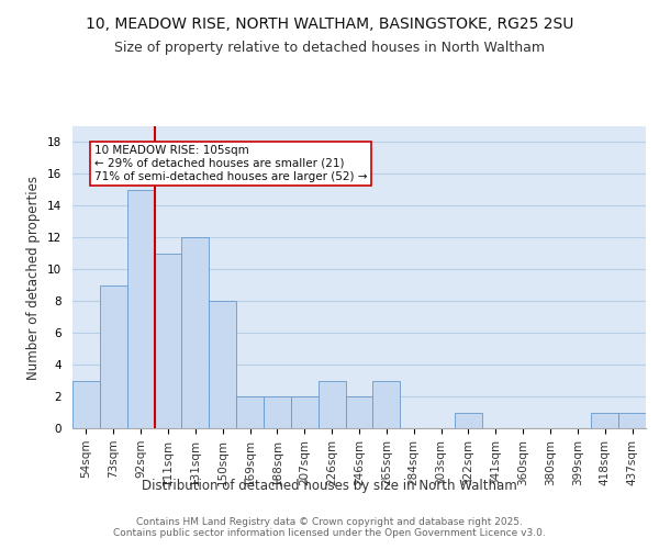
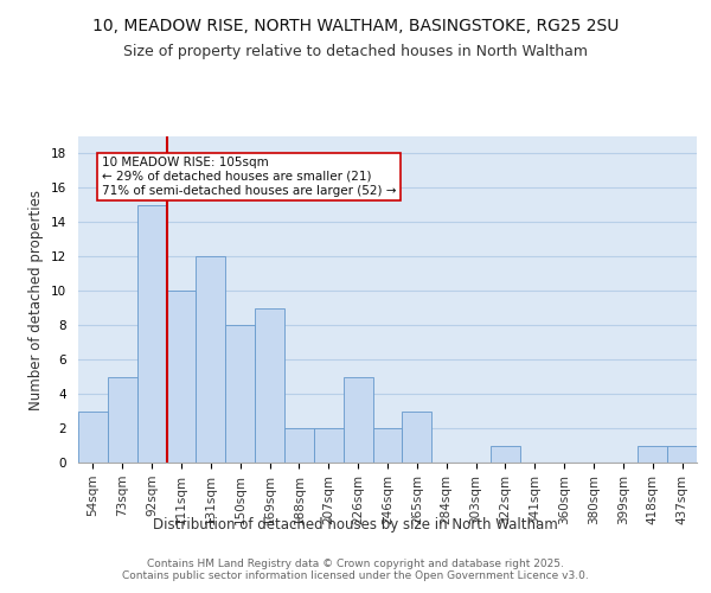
73sqm: 9 -> 5
111sqm: 11 -> 10
169sqm: 2 -> 9
226sqm: 3 -> 5
